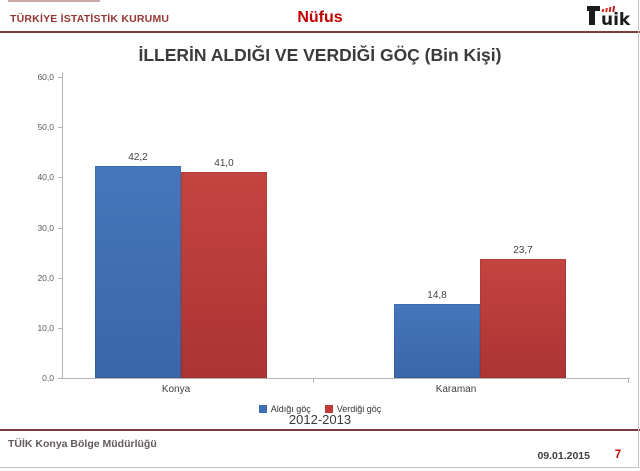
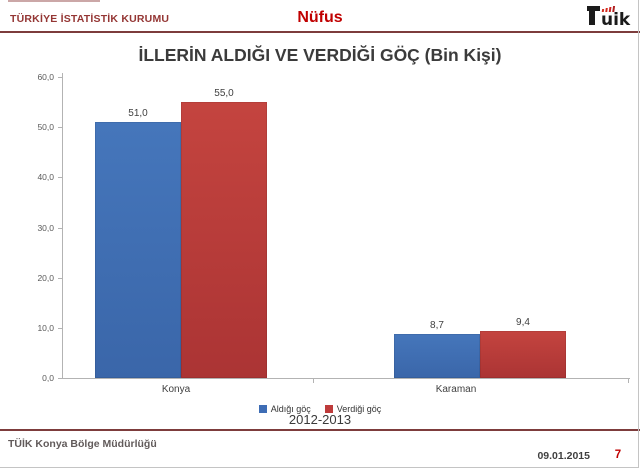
Aldığı göç/Konya: 42,2 -> 51,0
Verdiği göç/Konya: 41,0 -> 55,0
Aldığı göç/Karaman: 14,8 -> 8,7
Verdiği göç/Karaman: 23,7 -> 9,4
